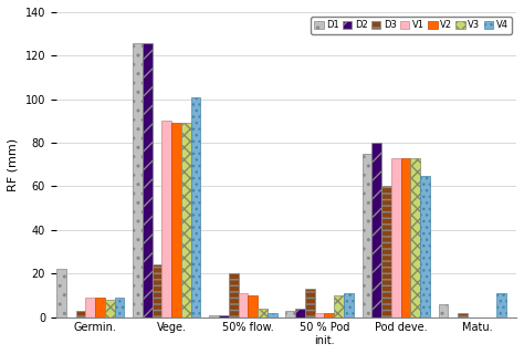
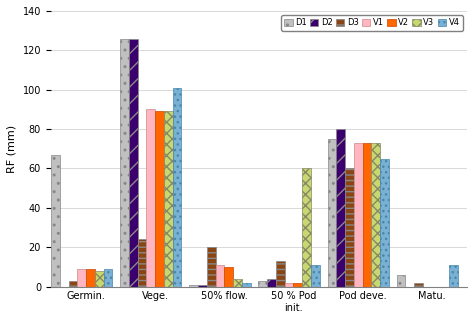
D1/Germin.: 22 -> 67
V3/50 % Pod init.: 10 -> 60
